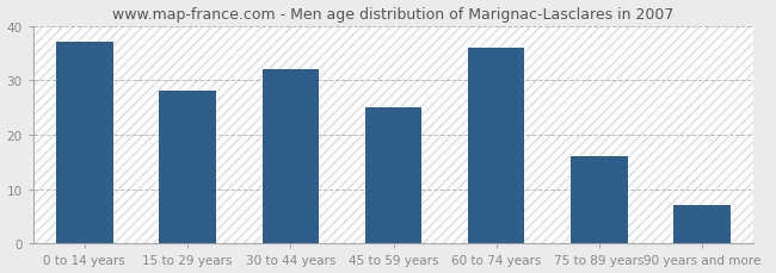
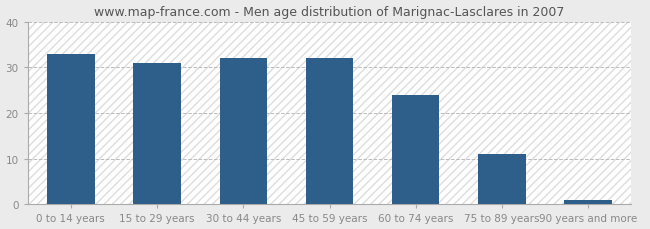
0 to 14 years: 37 -> 33
15 to 29 years: 28 -> 31
45 to 59 years: 25 -> 32
60 to 74 years: 36 -> 24
75 to 89 years: 16 -> 11
90 years and more: 7 -> 1
